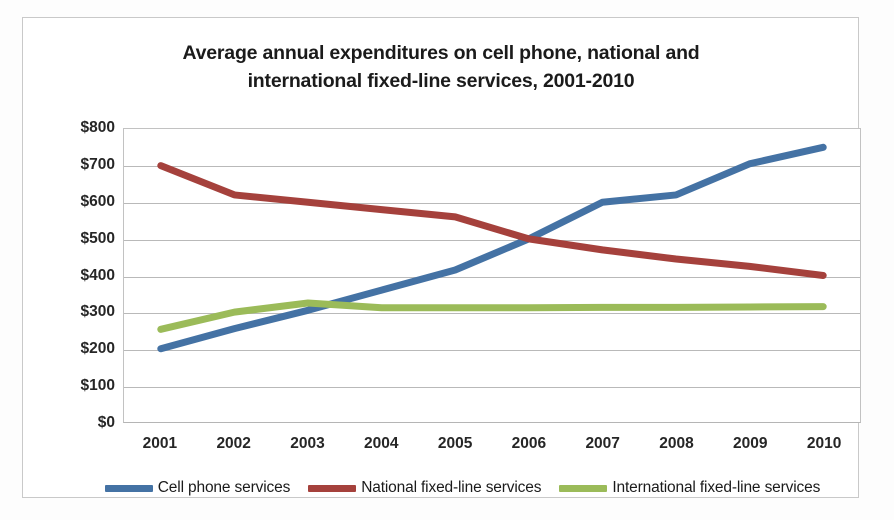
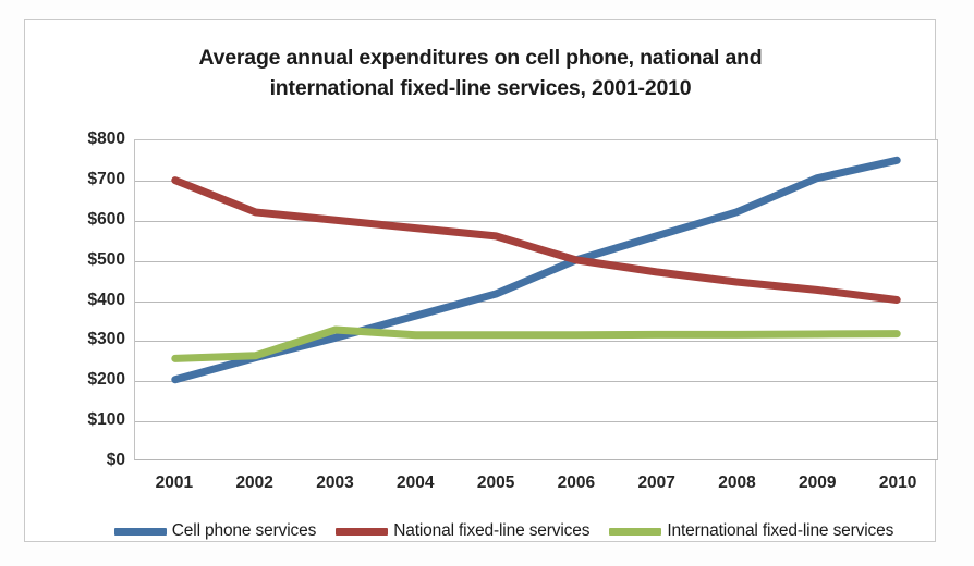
International fixed-line services/2002: $300 -> $260
Cell phone services/2007: $600 -> $560
